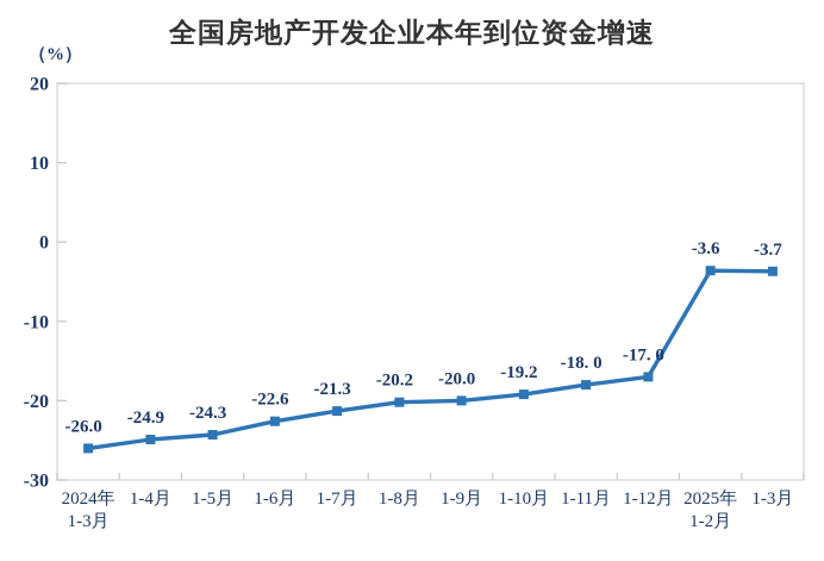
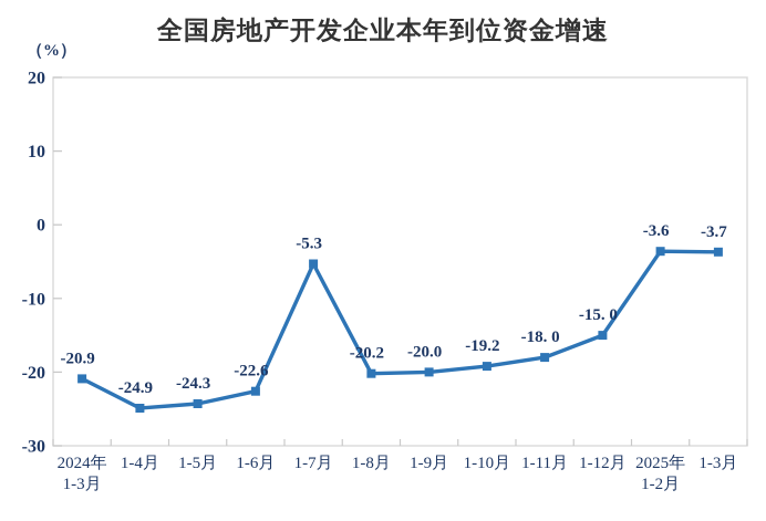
2024年 1-3月: -26.0 -> -20.9
1-7月: -21.3 -> -5.3
1-12月: -17 -> -15
